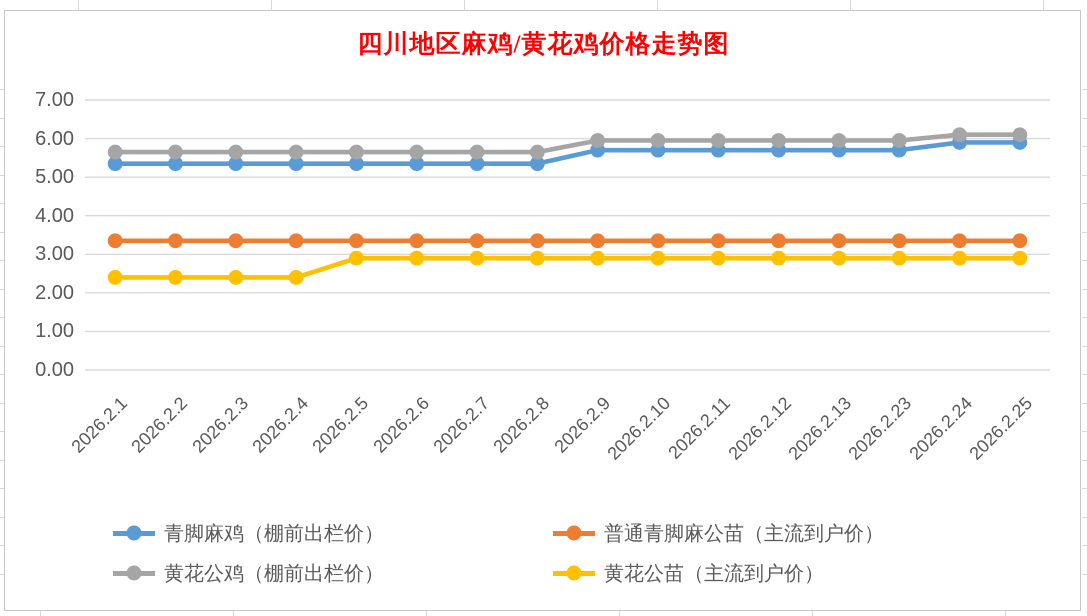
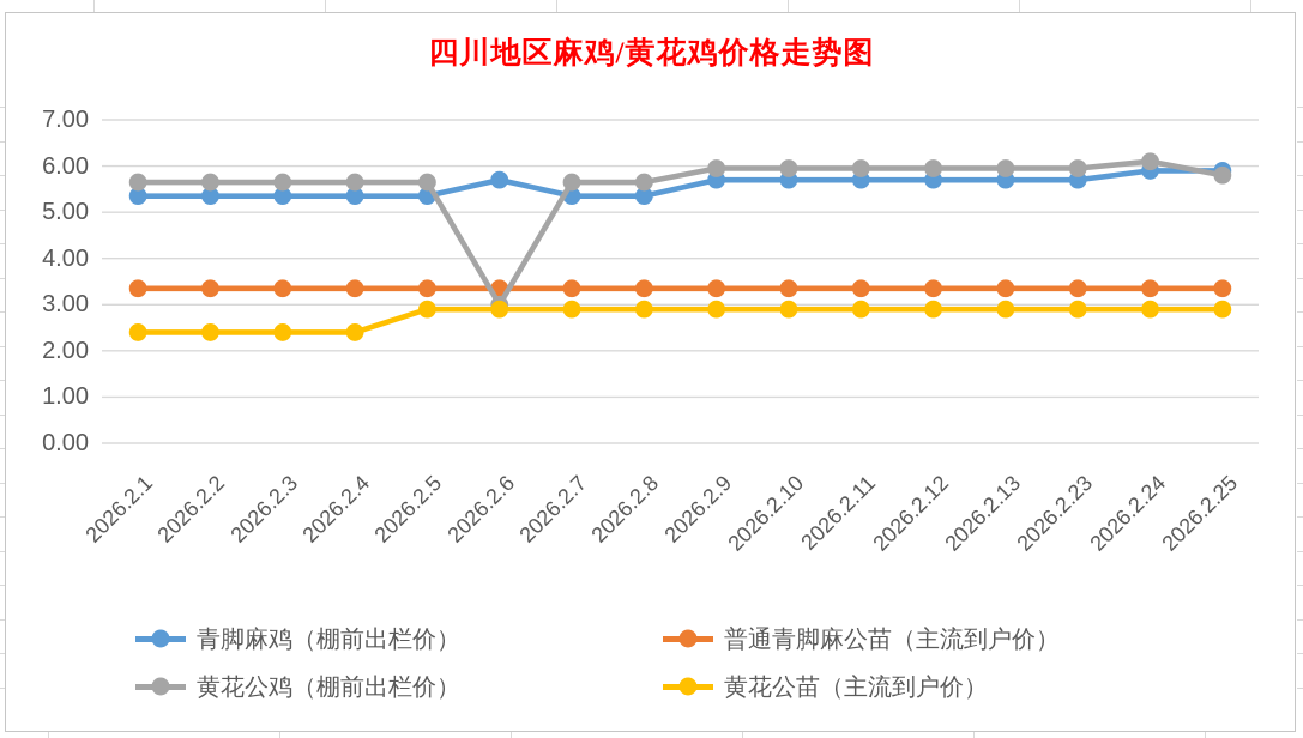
青脚麻鸡（棚前出栏价）/2026.2.6: 5.3 -> 5.7
黄花公鸡（棚前出栏价）/2026.2.6: 5.7 -> 3.0
黄花公鸡（棚前出栏价）/2026.2.25: 6.1 -> 5.8
